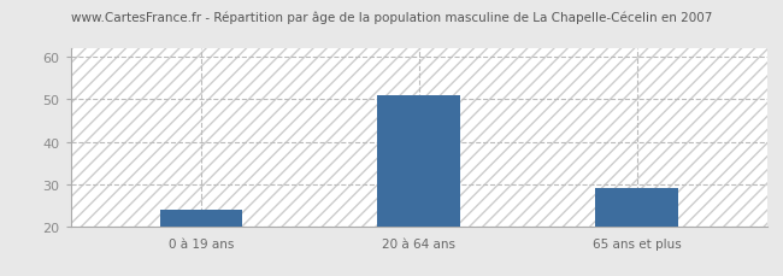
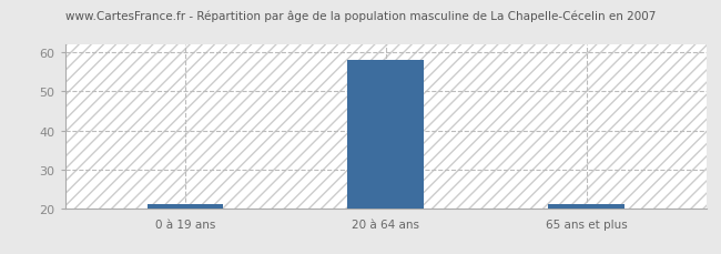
0 à 19 ans: 24 -> 21
20 à 64 ans: 51 -> 58
65 ans et plus: 29 -> 21
